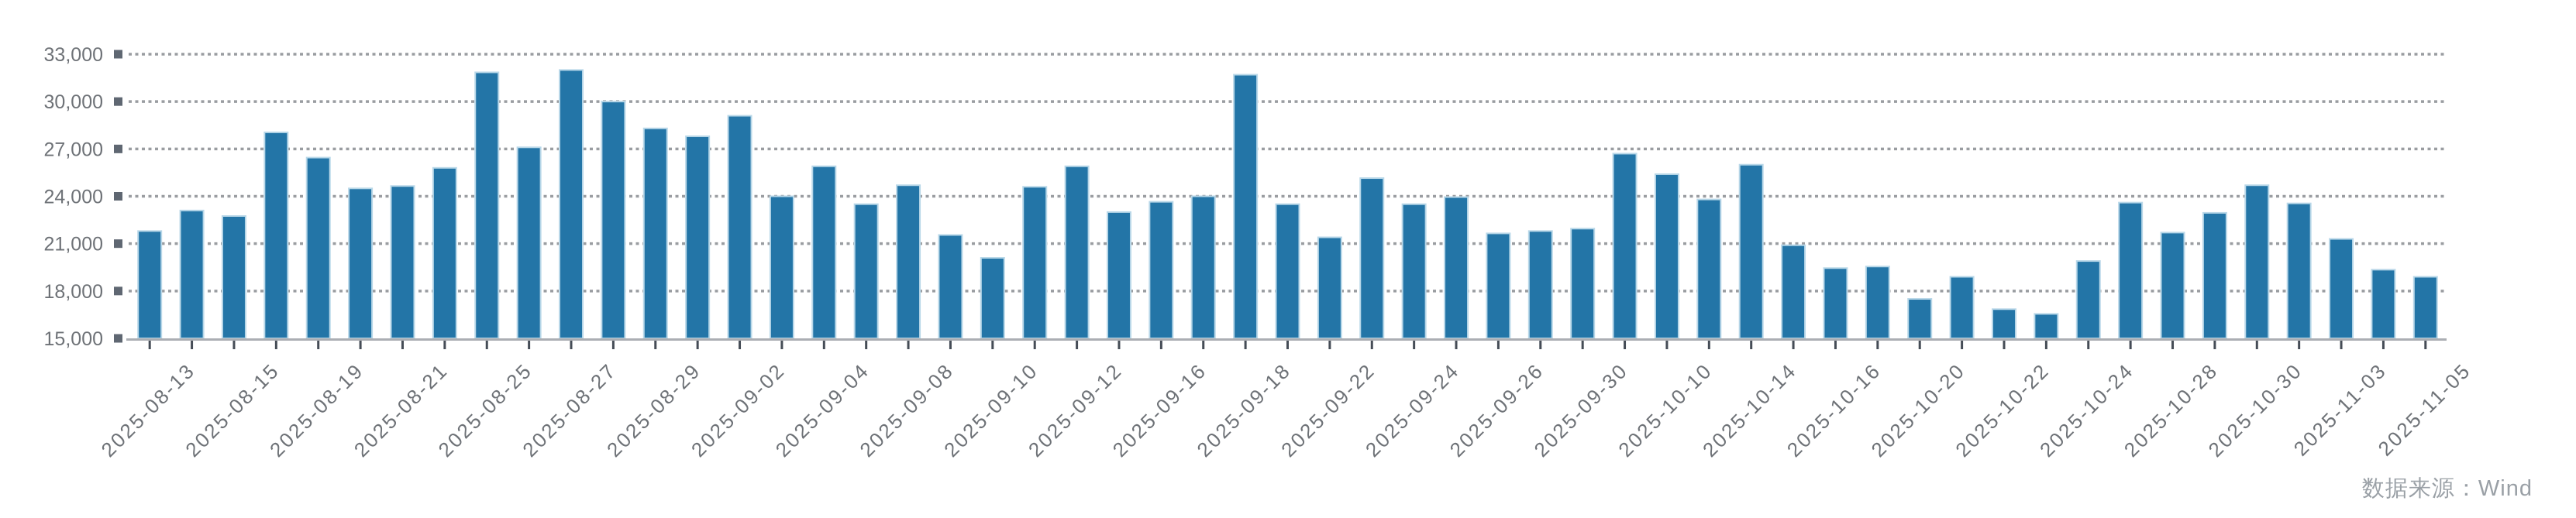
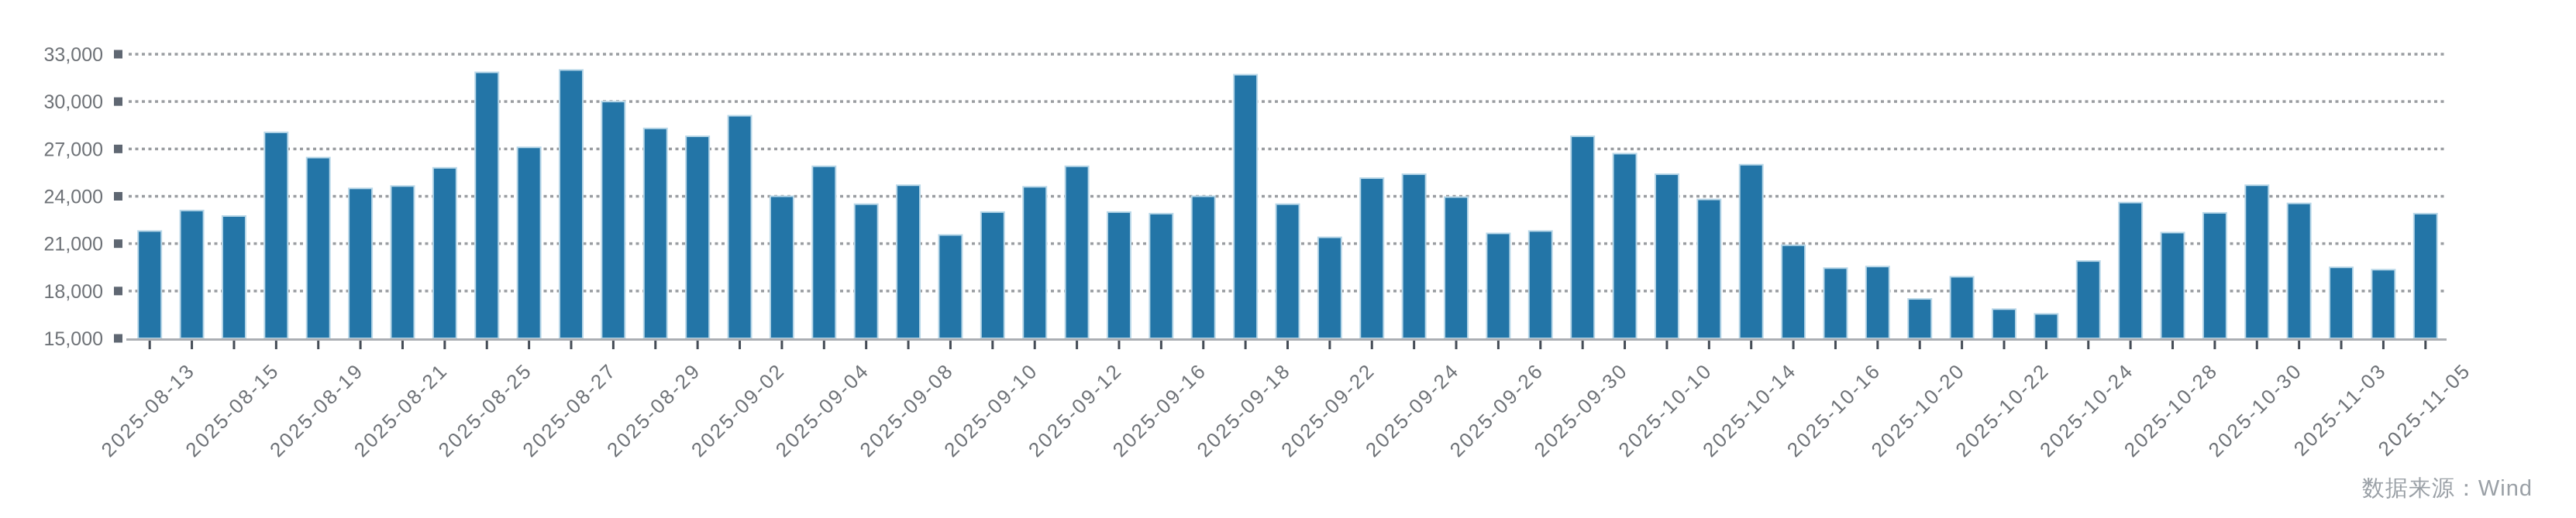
2025-09-10: 20100 -> 23000
2025-09-16: 23600 -> 22900
2025-09-24: 23500 -> 25400
2025-09-30: 22000 -> 27800
2025-11-03: 21300 -> 19500
2025-11-05: 18900 -> 22900
